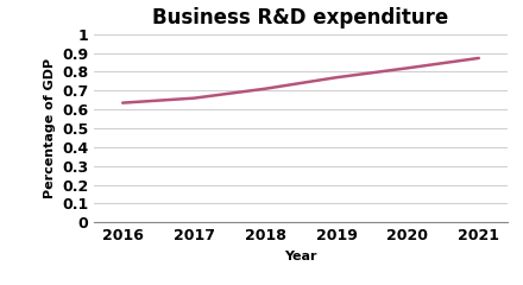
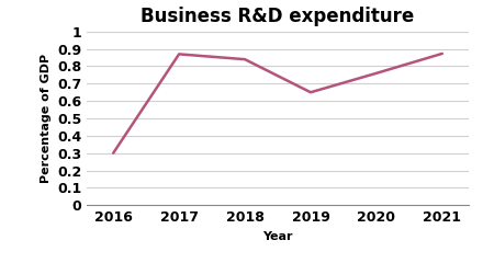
2016: 0.64 -> 0.30
2017: 0.66 -> 0.87
2018: 0.71 -> 0.84
2019: 0.77 -> 0.65
2020: 0.82 -> 0.76
